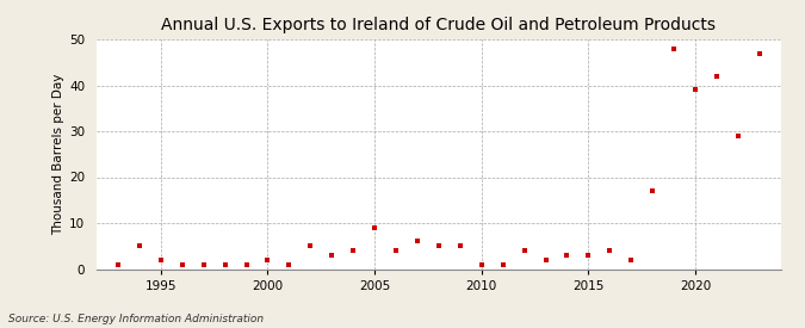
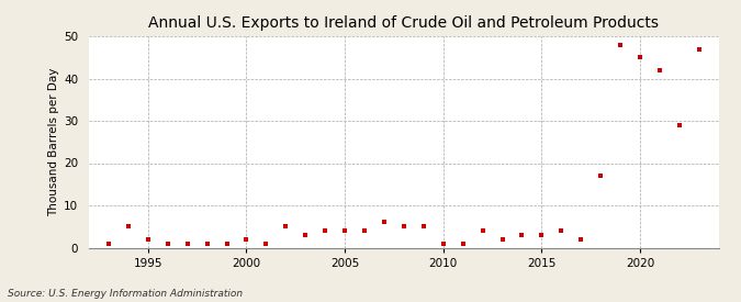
2005: 9 -> 4
2020: 39 -> 45
